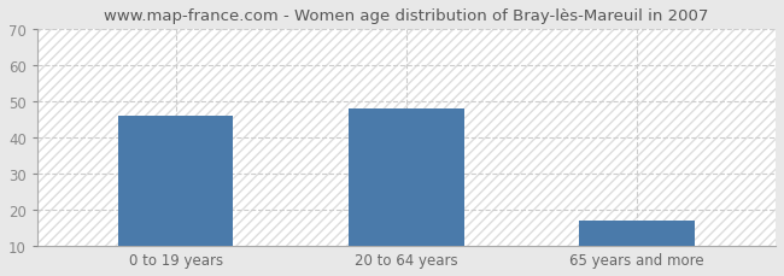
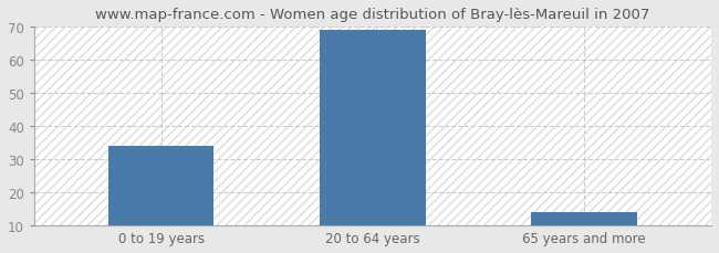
0 to 19 years: 46 -> 34
20 to 64 years: 48 -> 69
65 years and more: 17 -> 14
